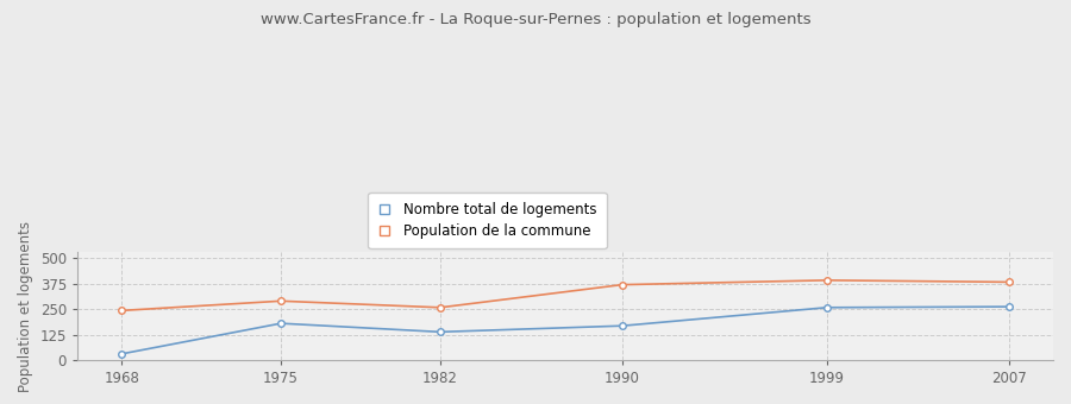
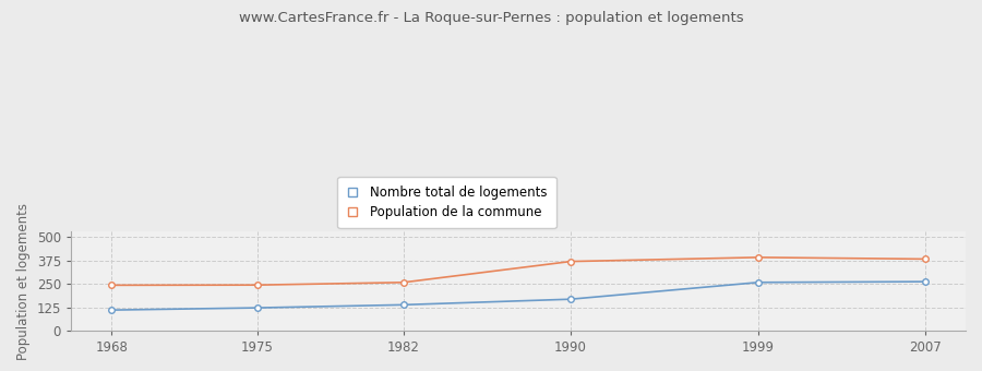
Nombre total de logements/1968: 30 -> 110
Nombre total de logements/1975: 180 -> 120
Population de la commune/1975: 290 -> 240
